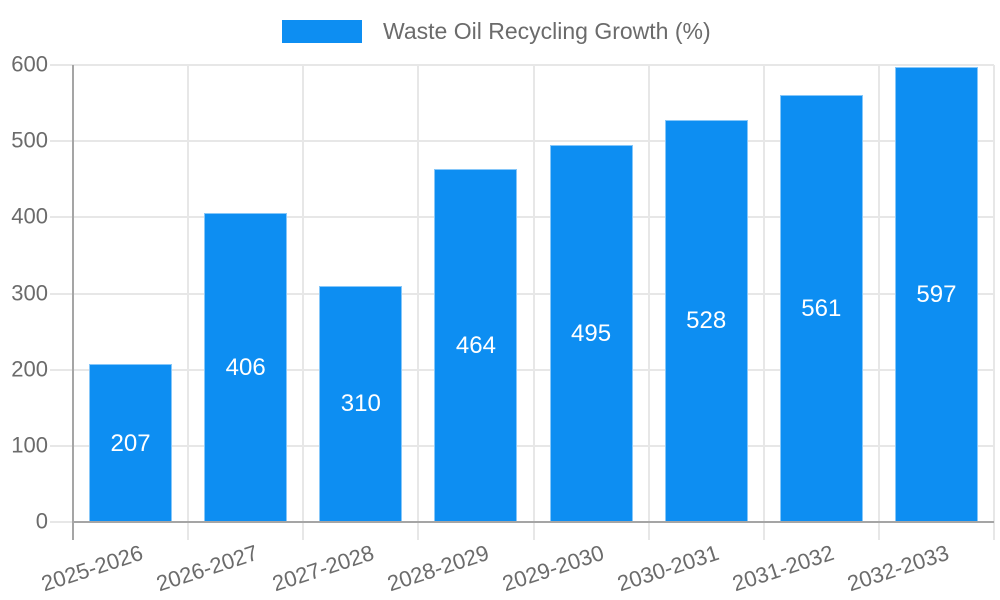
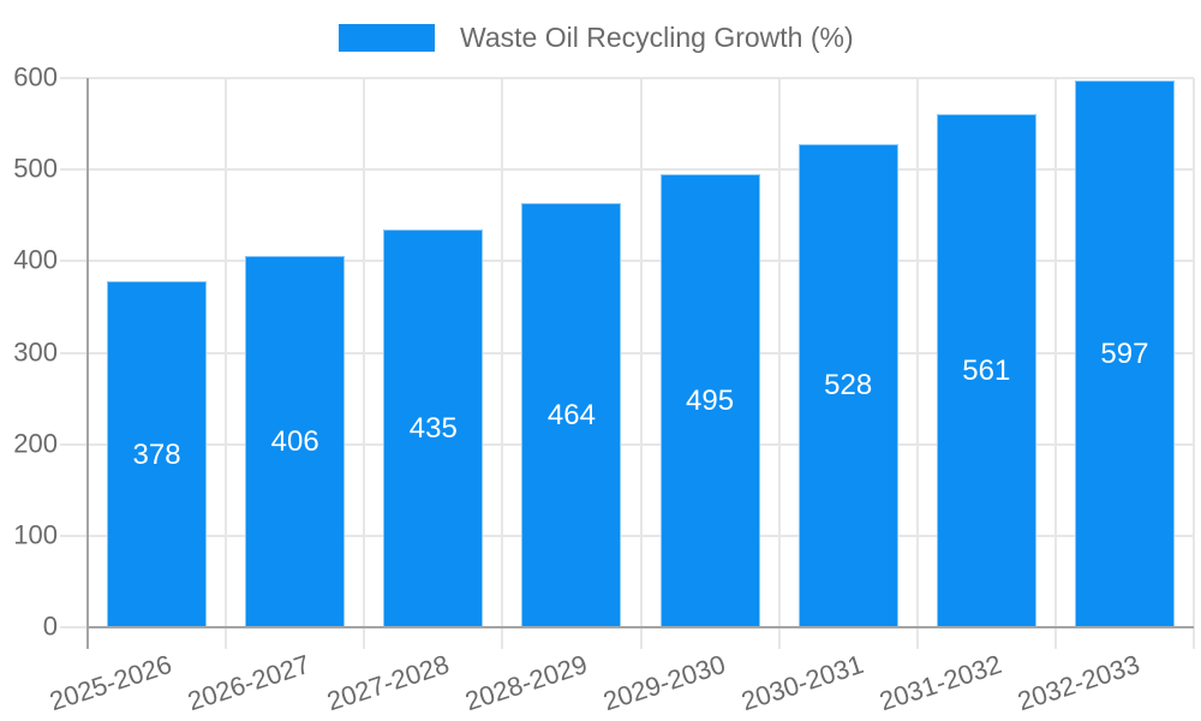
2025-2026: 207 -> 378
2027-2028: 310 -> 435
